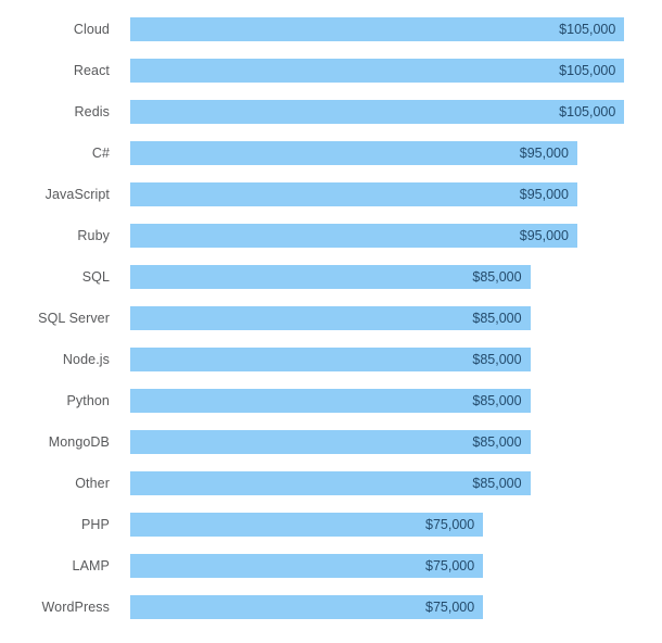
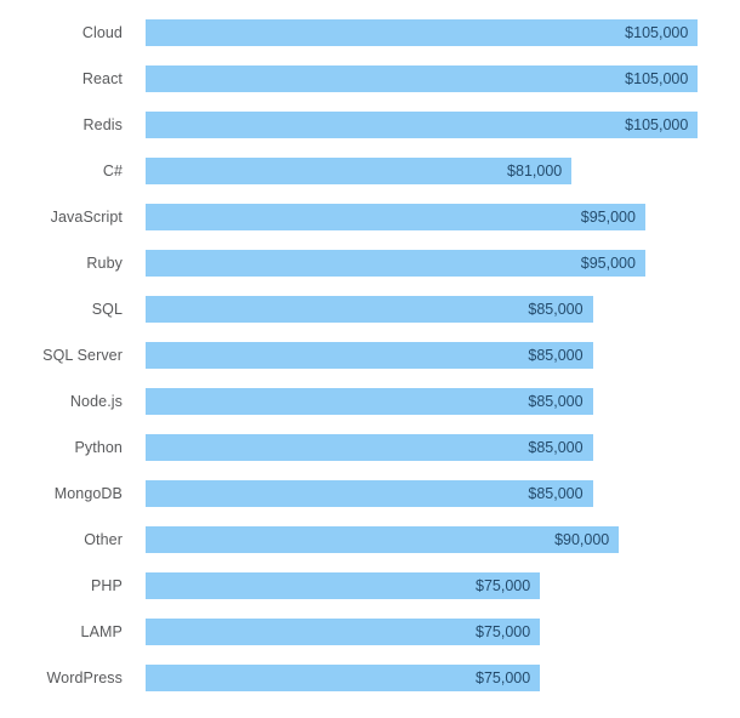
C#: $95,000 -> $81,000
Other: $85,000 -> $90,000
